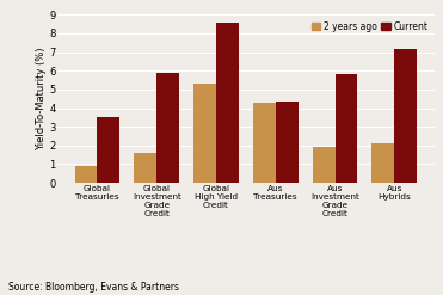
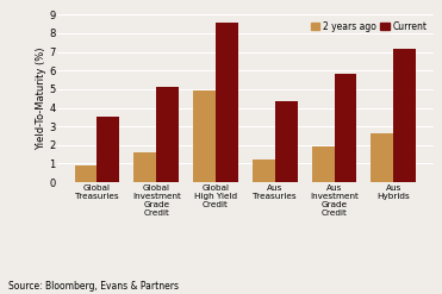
Current/Global Investment Grade Credit: 5.9 -> 5.2
2 years ago/Global High Yield Credit: 5.3 -> 4.9
2 years ago/Aus Treasuries: 4.3 -> 1.2
2 years ago/Aus Hybrids: 2.1 -> 2.6
